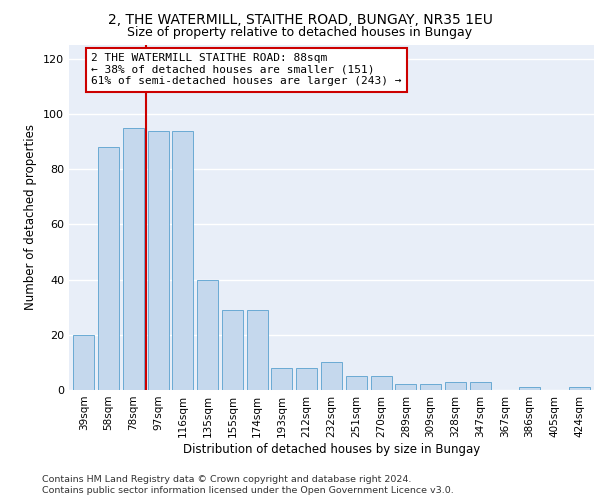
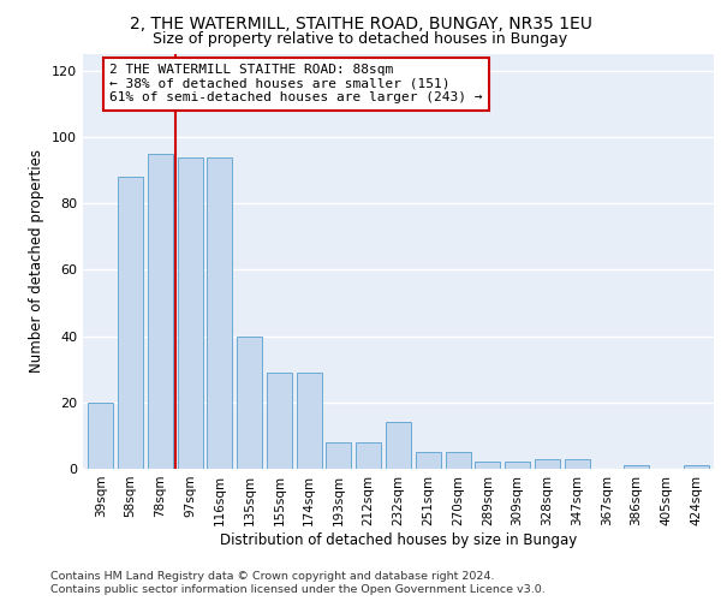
232sqm: 10 -> 14
